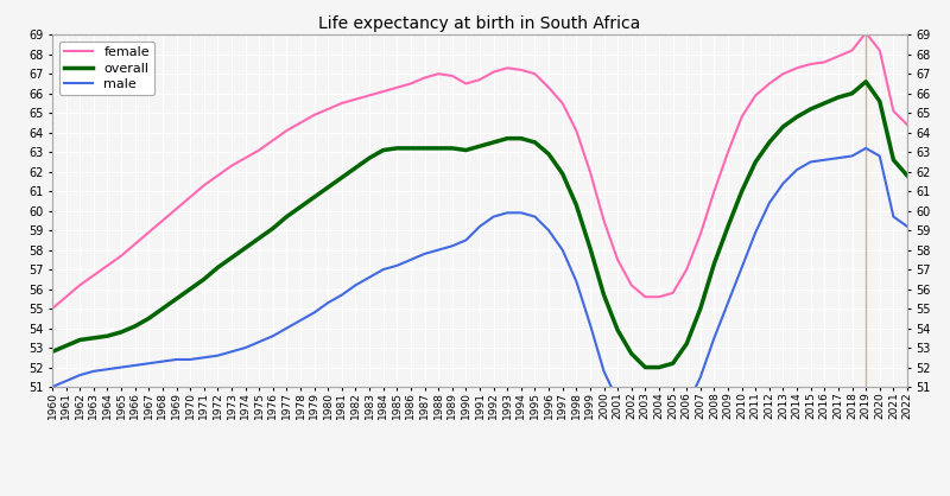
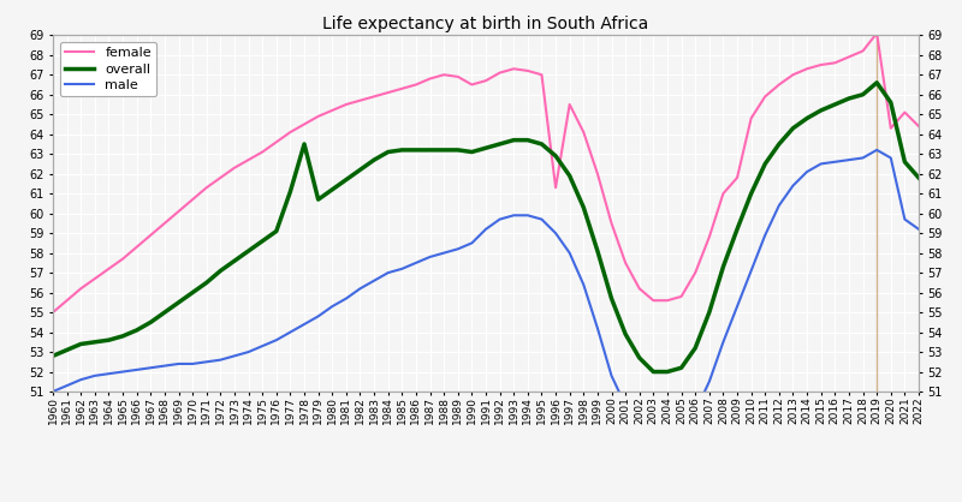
overall/1977: 59.7 -> 61.1
overall/1978: 60.2 -> 63.5
female/1996: 66.3 -> 61.3
female/2009: 63.0 -> 61.8
female/2020: 68.2 -> 64.3
